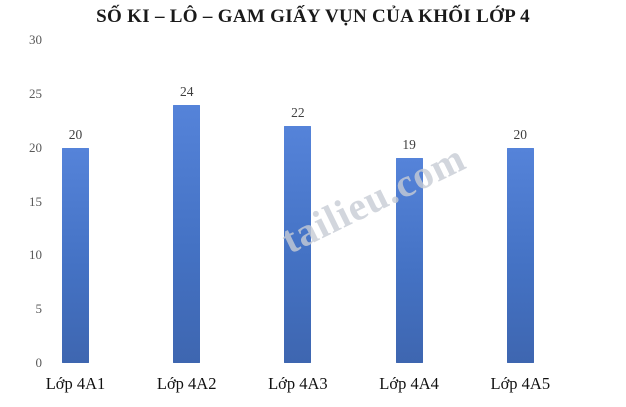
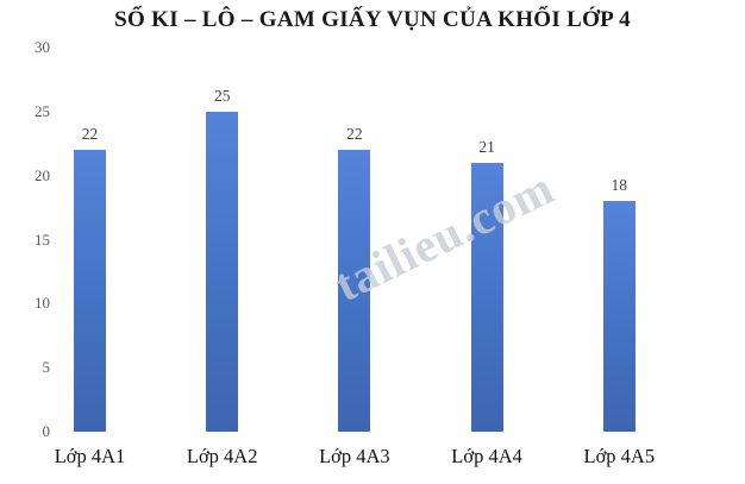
Lớp 4A1: 20 -> 22
Lớp 4A2: 24 -> 25
Lớp 4A4: 19 -> 21
Lớp 4A5: 20 -> 18
